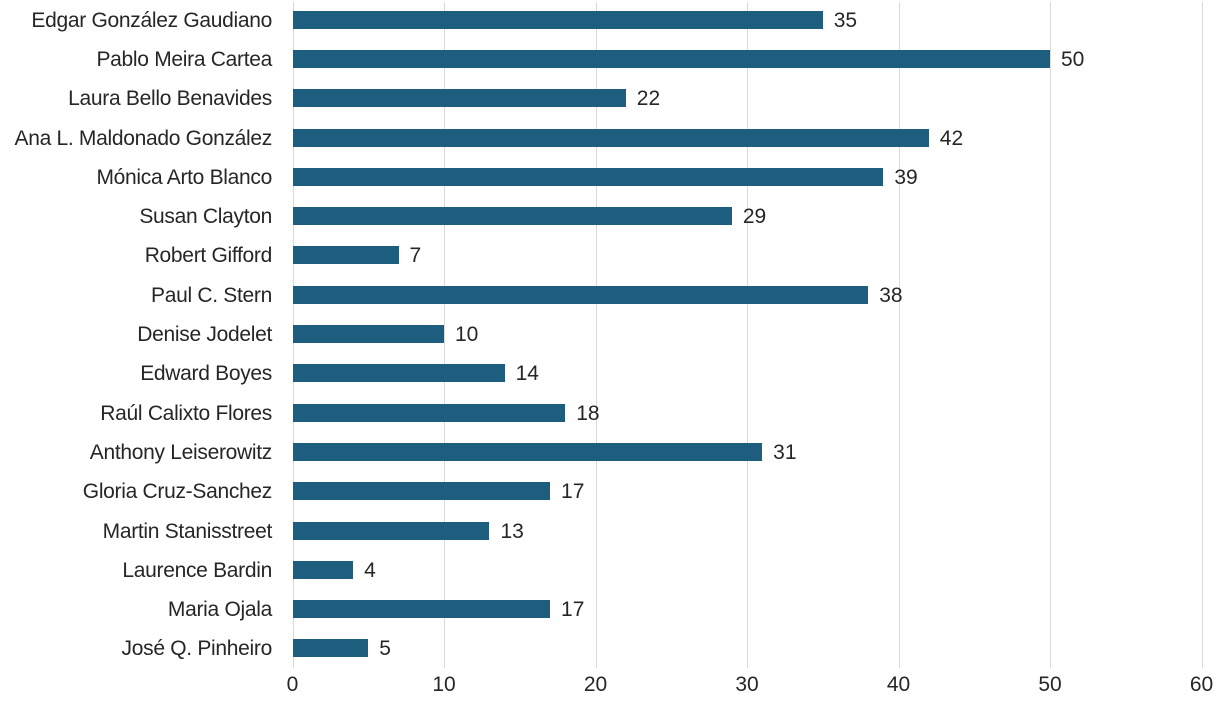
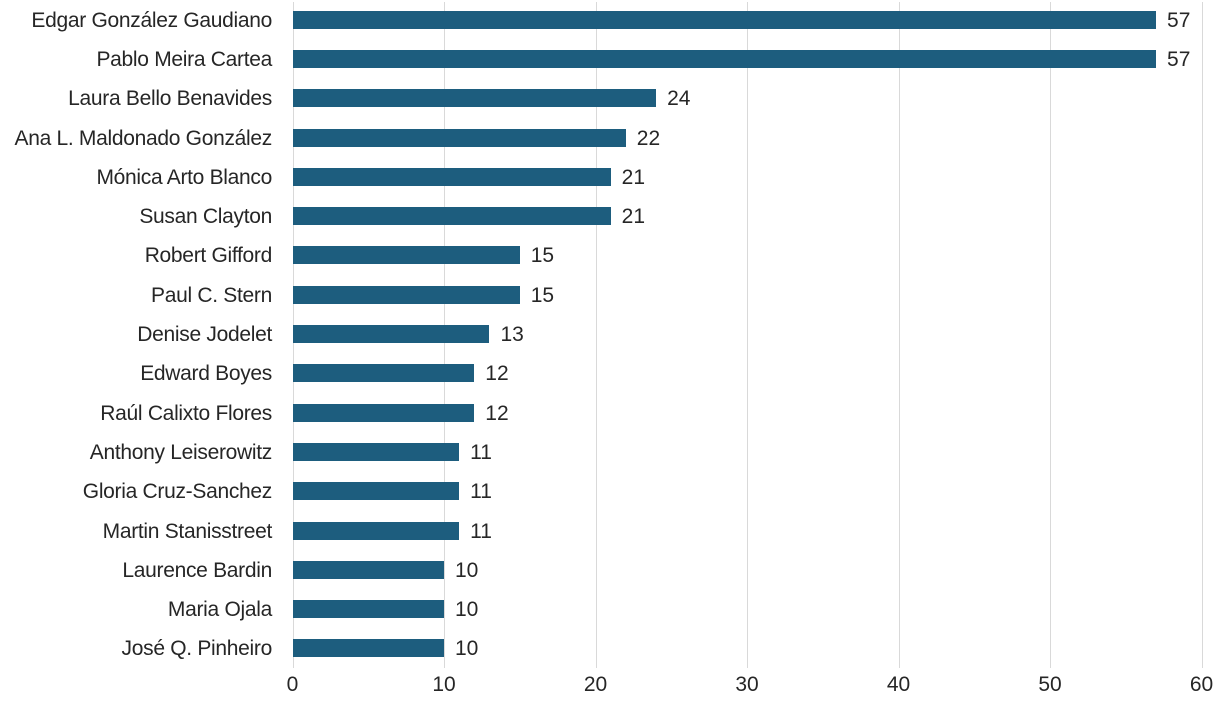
Edgar González Gaudiano: 35 -> 57
Pablo Meira Cartea: 50 -> 57
Laura Bello Benavides: 22 -> 24
Ana L. Maldonado González: 42 -> 22
Mónica Arto Blanco: 39 -> 21
Susan Clayton: 29 -> 21
Robert Gifford: 7 -> 15
Paul C. Stern: 38 -> 15
Denise Jodelet: 10 -> 13
Edward Boyes: 14 -> 12
Raúl Calixto Flores: 18 -> 12
Anthony Leiserowitz: 31 -> 11
Gloria Cruz-Sanchez: 17 -> 11
Martin Stanisstreet: 13 -> 11
Laurence Bardin: 4 -> 10
Maria Ojala: 17 -> 10
José Q. Pinheiro: 5 -> 10
